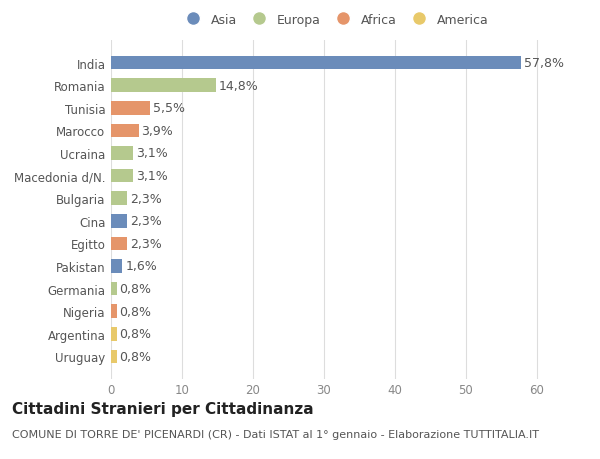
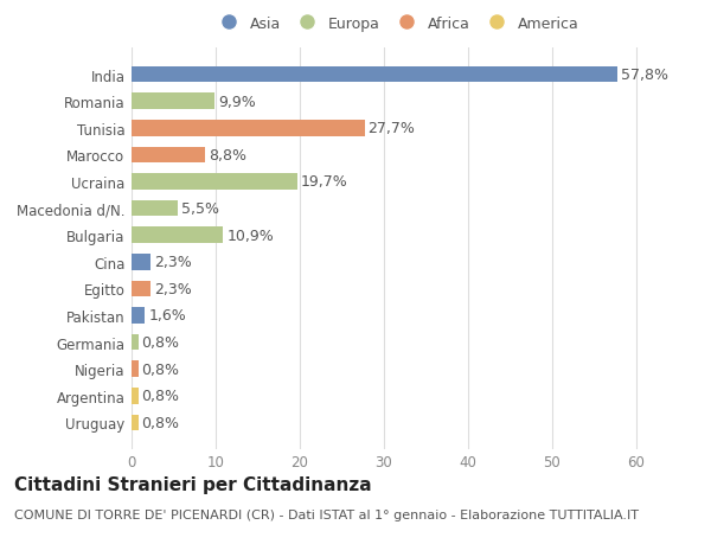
Romania: 14,8% -> 9,9%
Tunisia: 5,5% -> 27,7%
Marocco: 3,9% -> 8,8%
Ucraina: 3,1% -> 19,7%
Macedonia d/N.: 3,1% -> 5,5%
Bulgaria: 2,3% -> 10,9%
